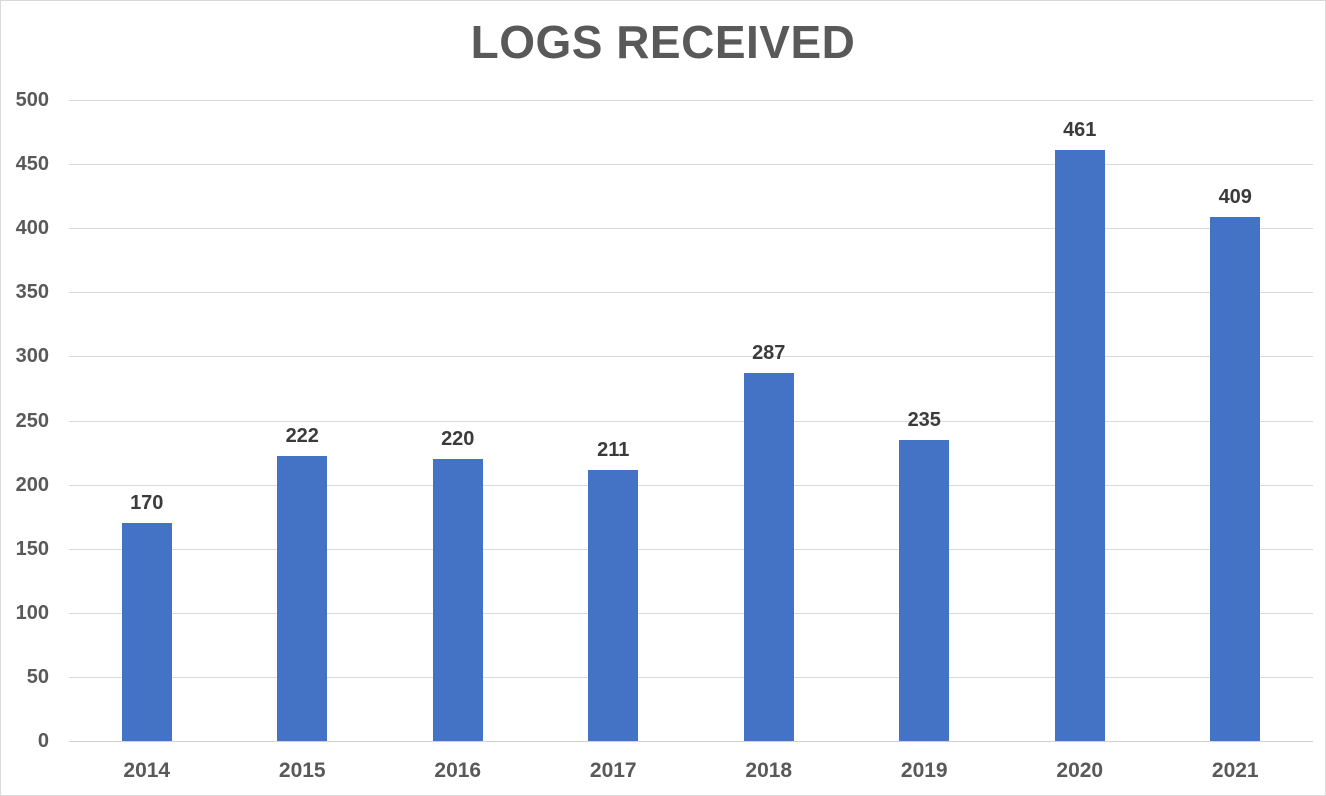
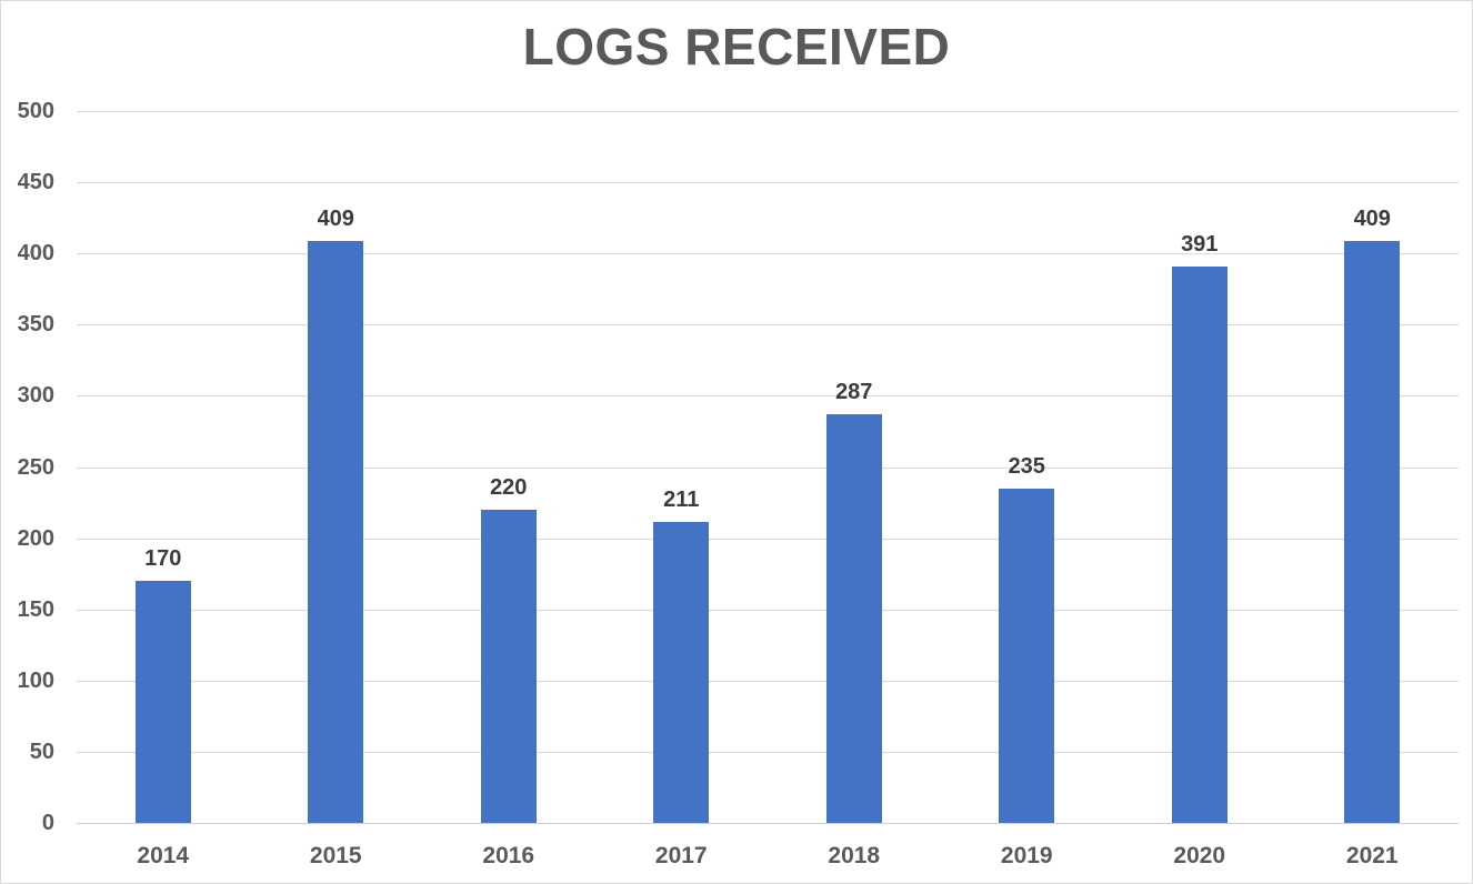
2015: 222 -> 409
2020: 461 -> 391
